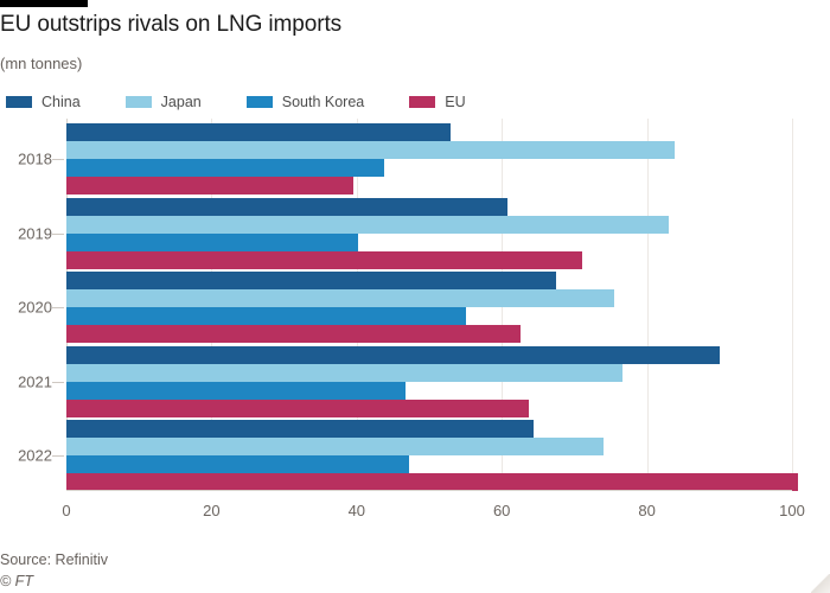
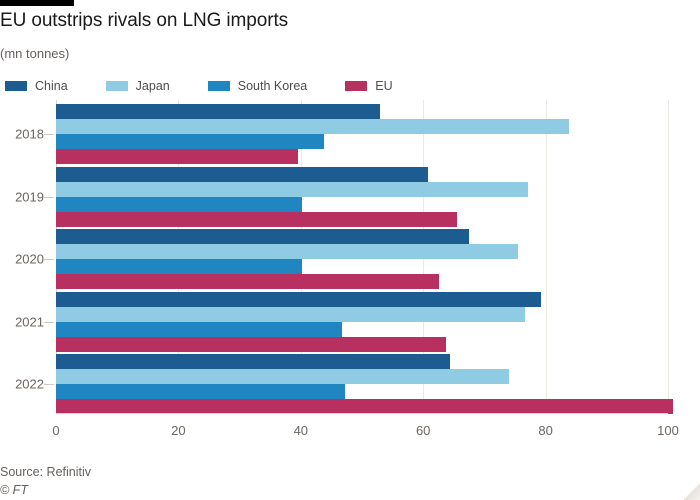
Japan/2019: 83 -> 77
EU/2019: 71 -> 66
South Korea/2020: 55 -> 40
China/2021: 90 -> 79
